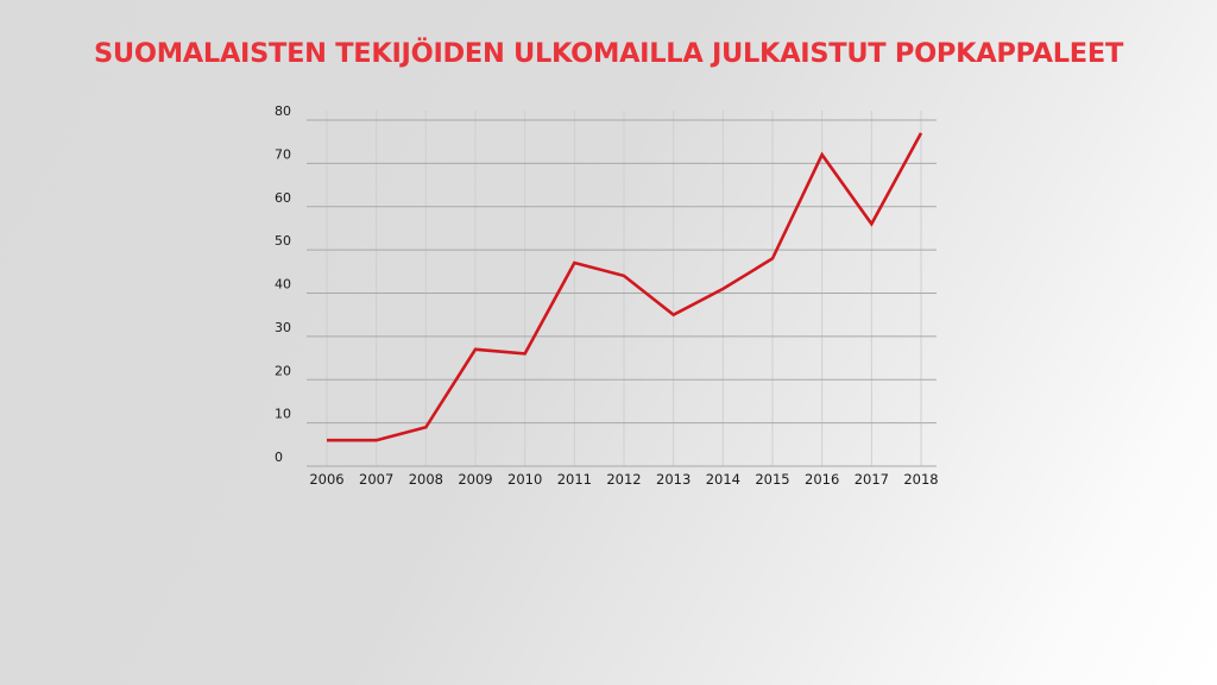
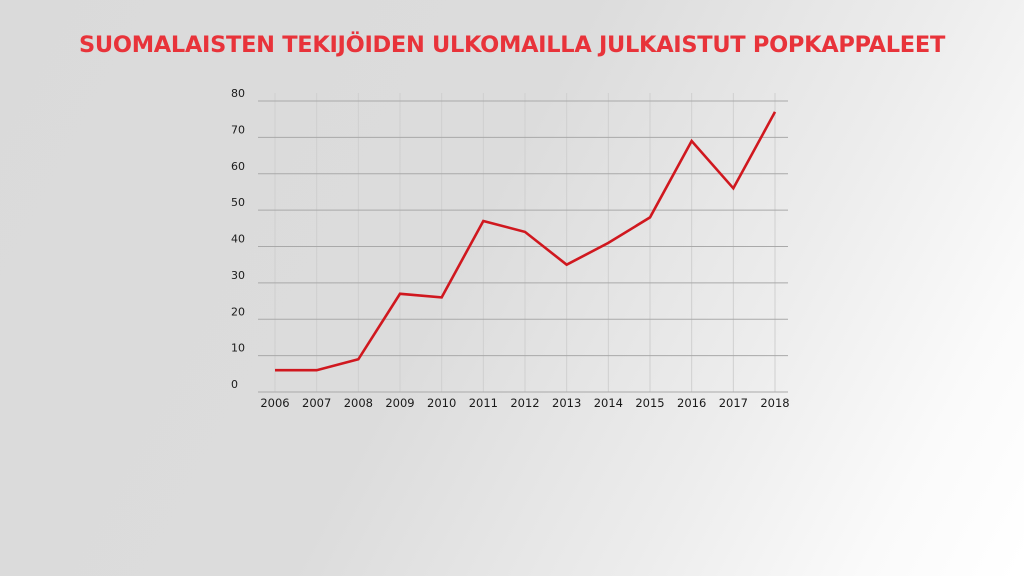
2016: 72 -> 69
